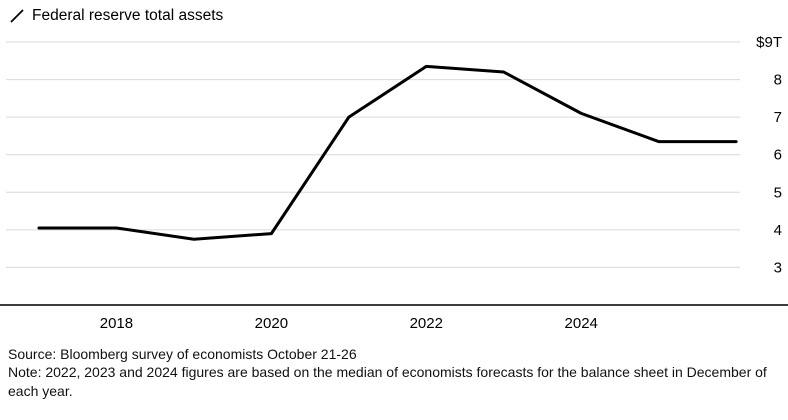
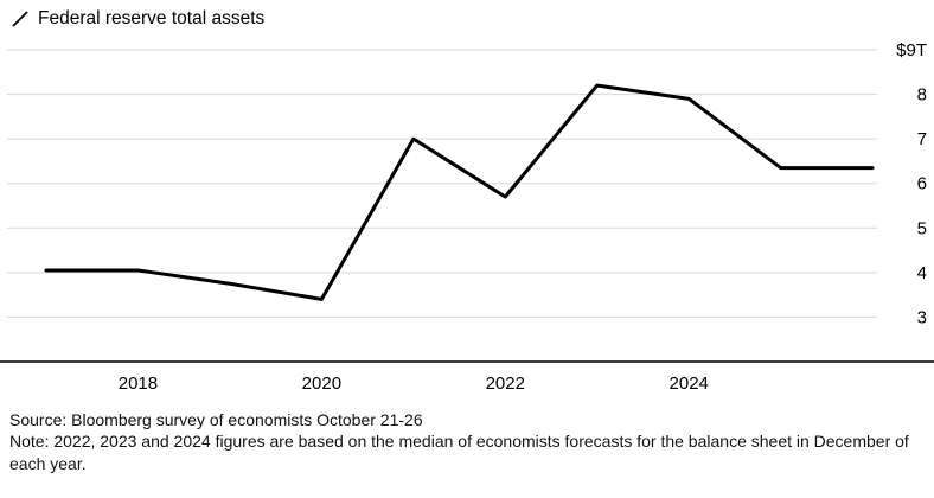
2020: 3.9 -> 3.4
2022: 8.3 -> 5.7
2024: 7.1 -> 7.9
